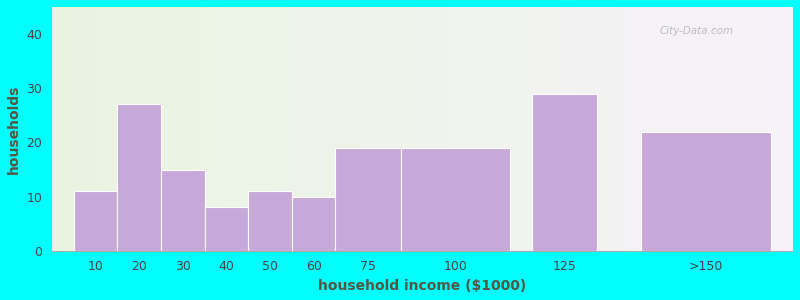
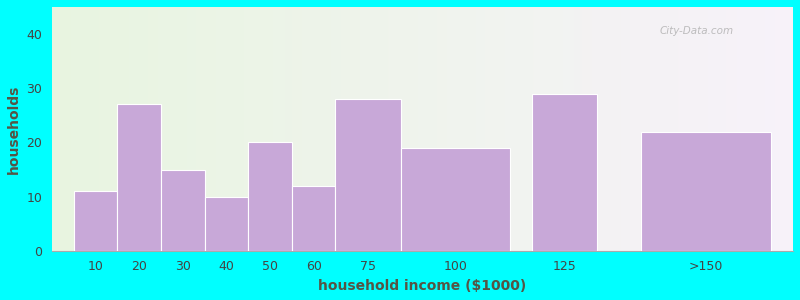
40: 8 -> 10
50: 11 -> 20
60: 10 -> 12
75: 19 -> 28
